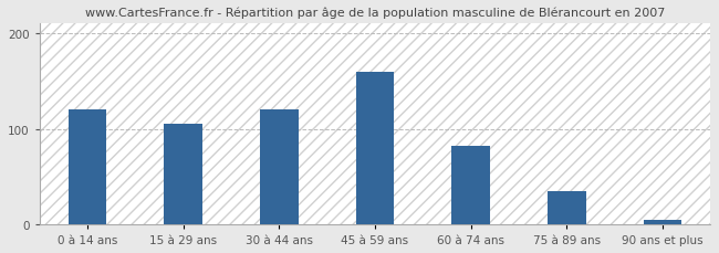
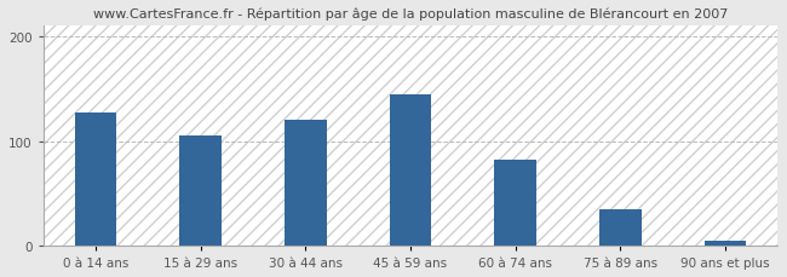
0 à 14 ans: 120 -> 127
45 à 59 ans: 160 -> 145
